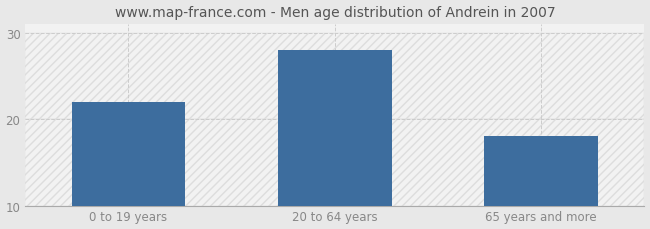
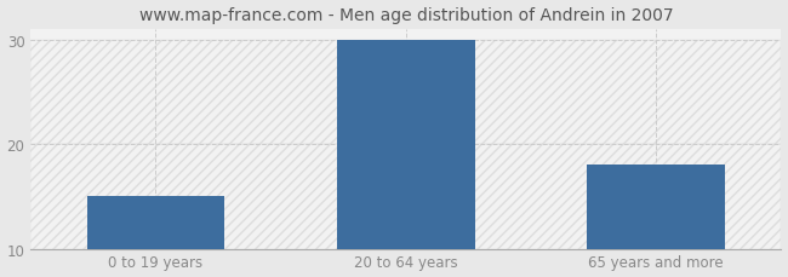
0 to 19 years: 22 -> 15
20 to 64 years: 28 -> 30
